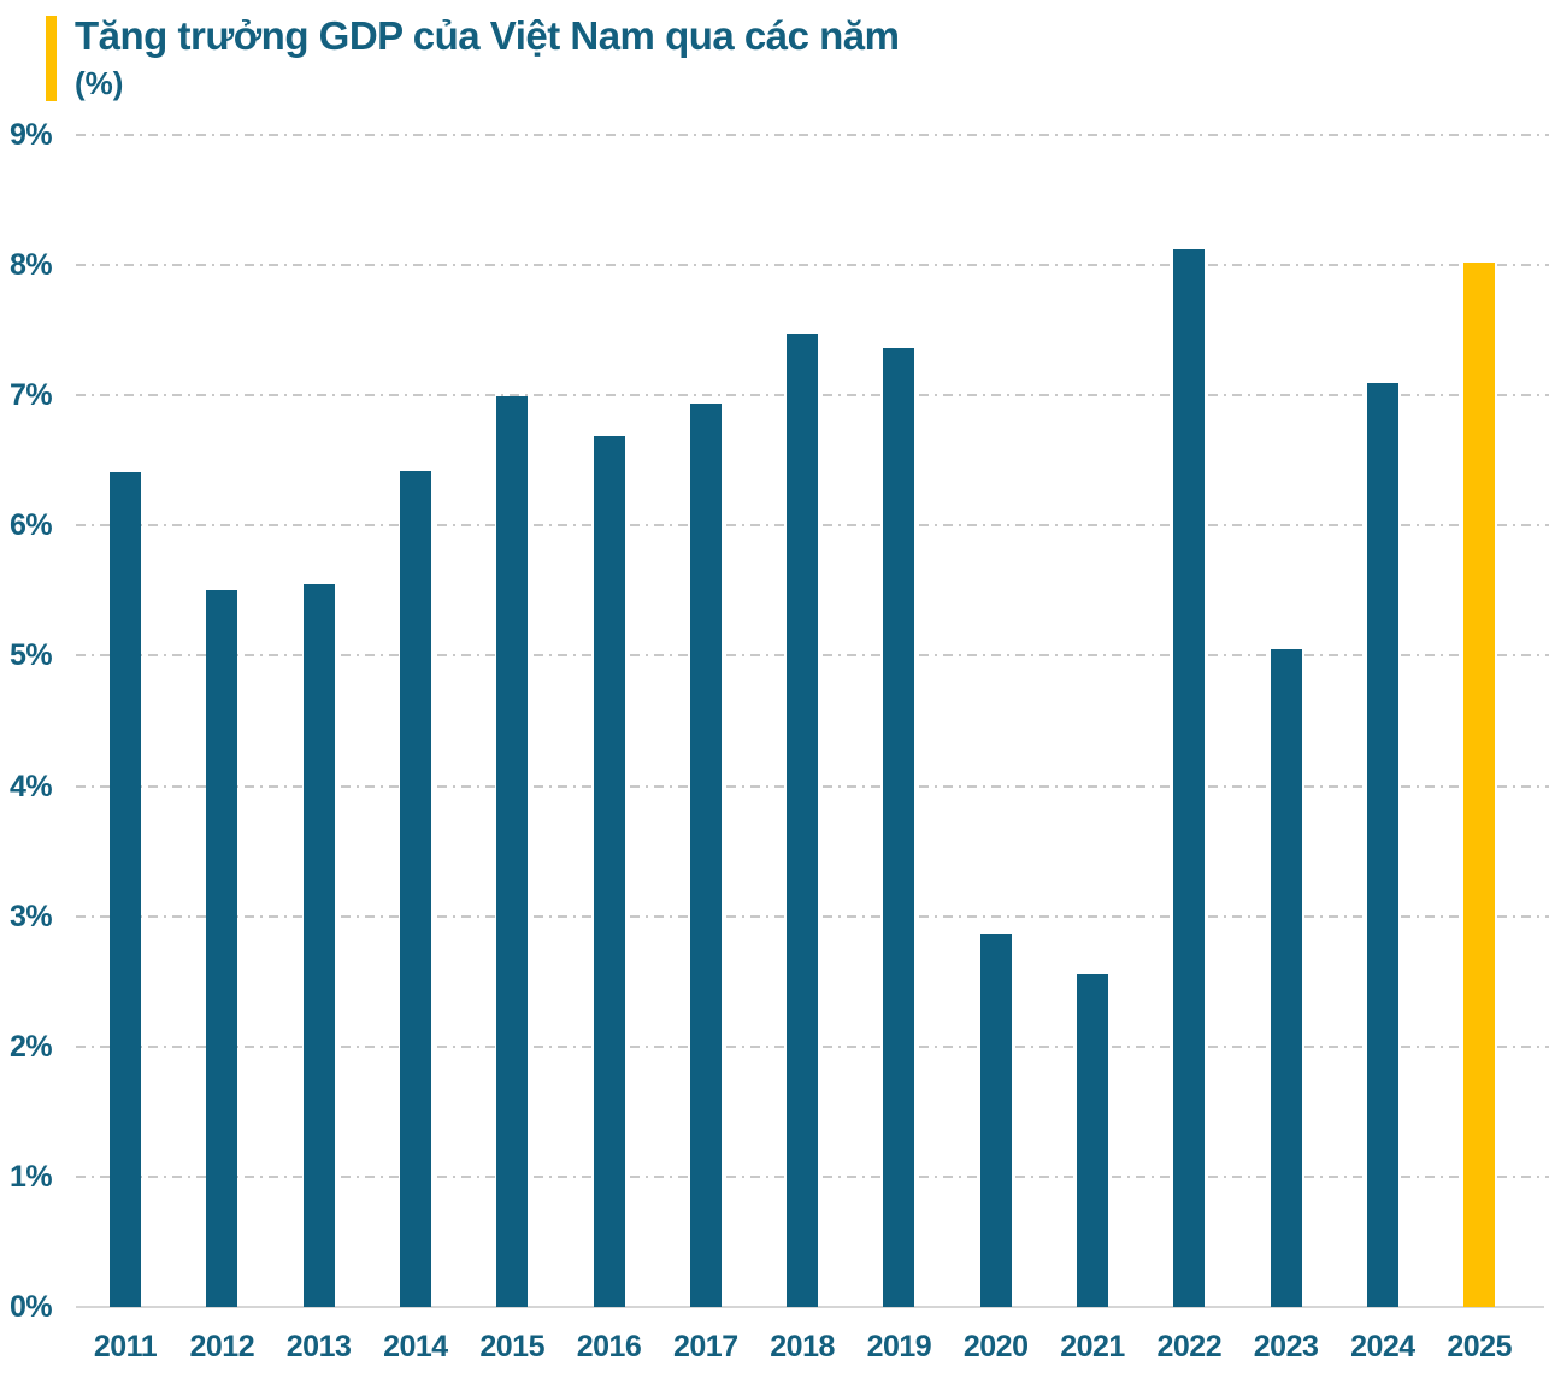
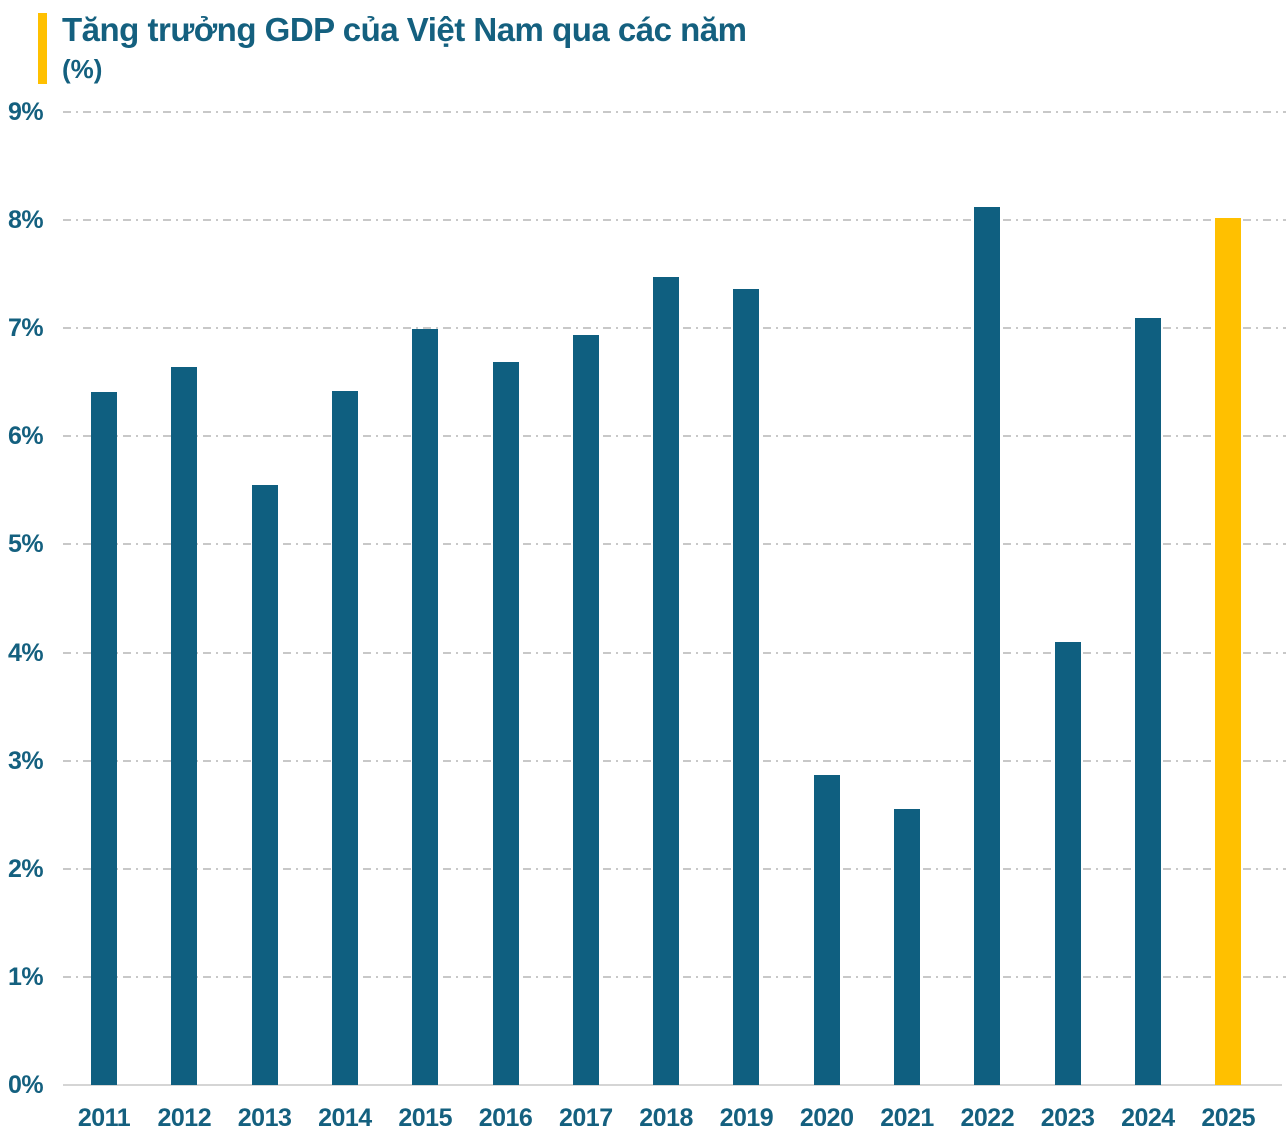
2012: 5.50% -> 6.64%
2023: 5.05% -> 4.10%
